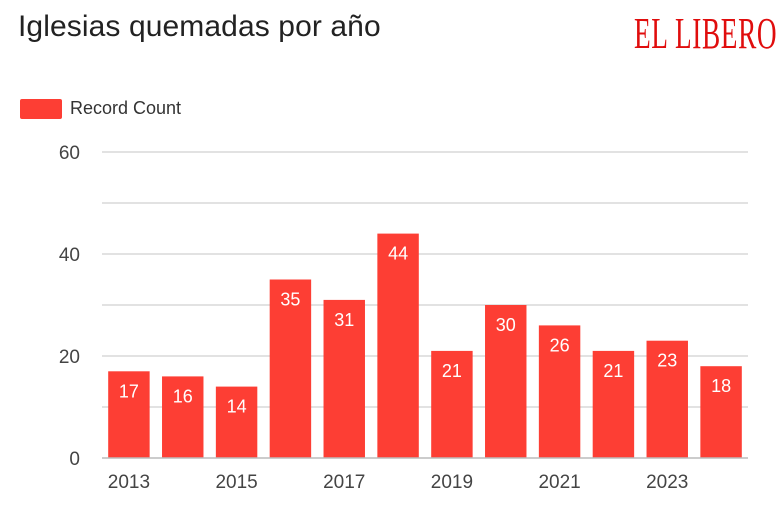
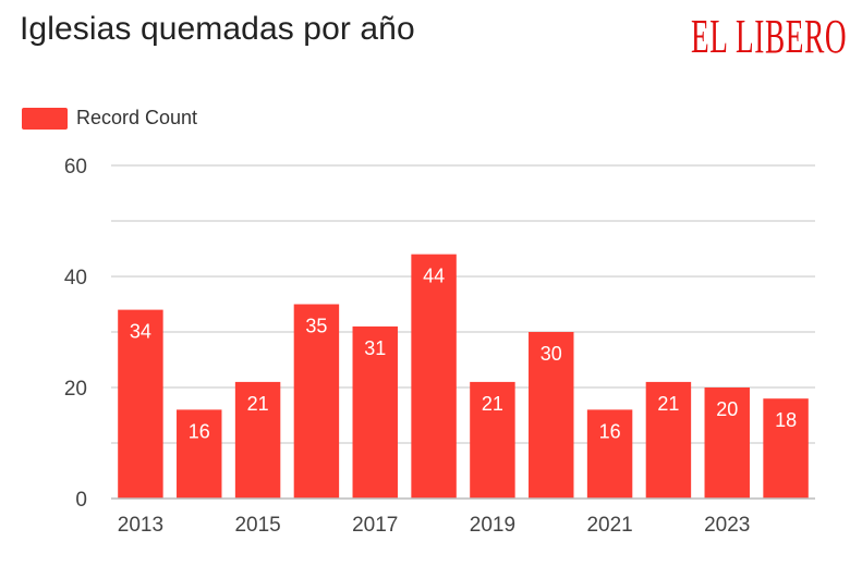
2013: 17 -> 34
2015: 14 -> 21
2021: 26 -> 16
2023: 23 -> 20
